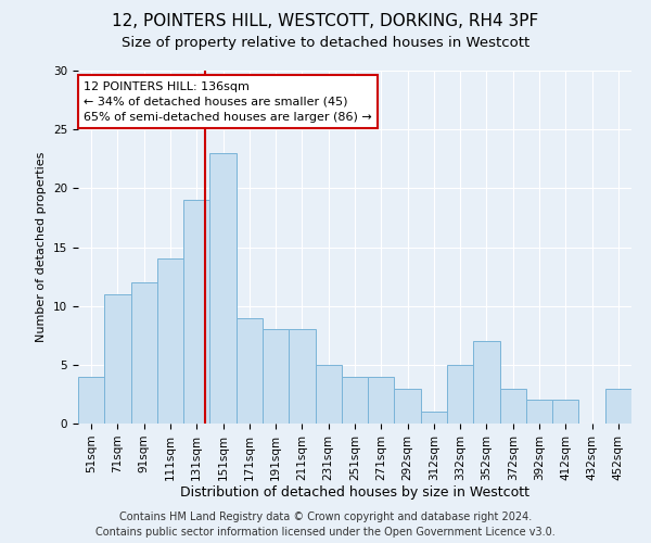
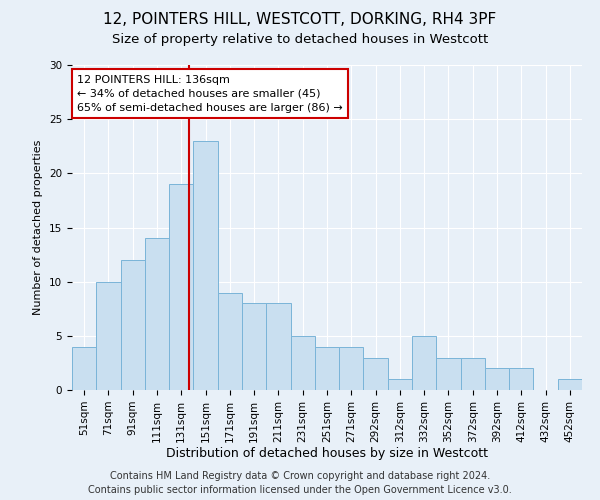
71sqm: 11 -> 10
352sqm: 7 -> 3
452sqm: 3 -> 1
